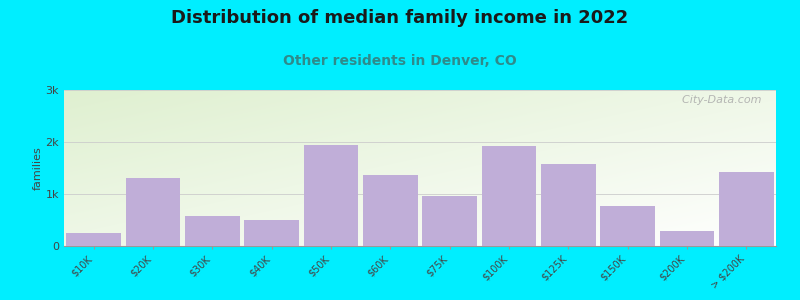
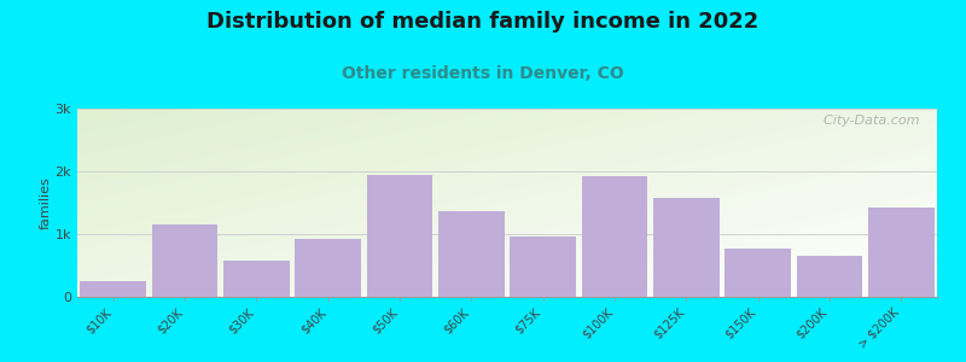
$20K: 1.30k -> 1.15k
$40K: 0.50k -> 0.93k
$200K: 0.28k -> 0.65k
